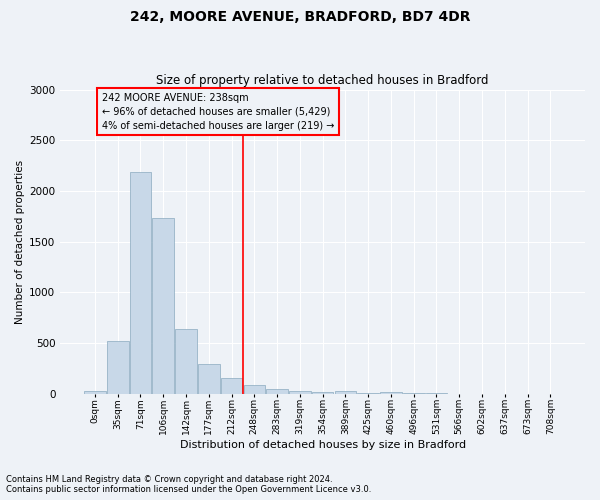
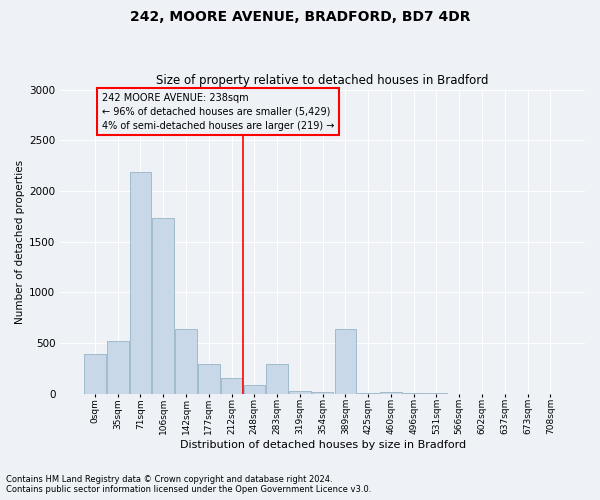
0sqm: 30 -> 390
283sqm: 50 -> 290
389sqm: 20 -> 640
